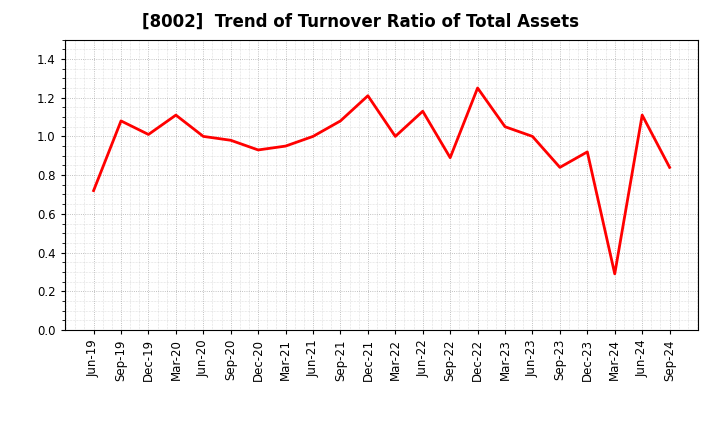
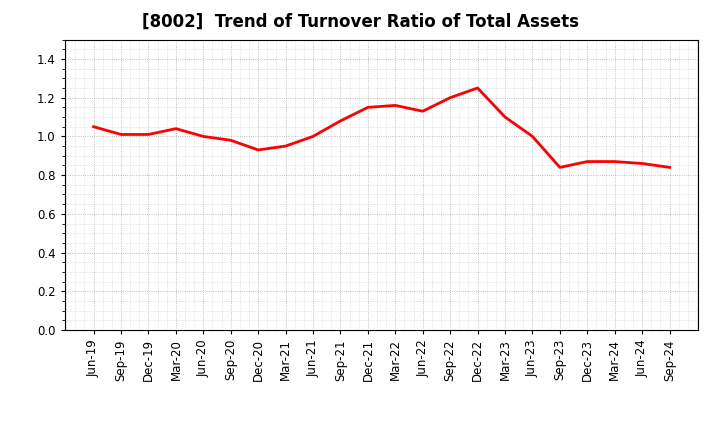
Jun-19: 0.72 -> 1.05
Sep-19: 1.08 -> 1.01
Mar-20: 1.11 -> 1.04
Dec-21: 1.21 -> 1.15
Mar-22: 1.00 -> 1.16
Sep-22: 0.89 -> 1.20
Mar-23: 1.05 -> 1.10
Dec-23: 0.92 -> 0.87
Mar-24: 0.29 -> 0.87
Jun-24: 1.11 -> 0.86
